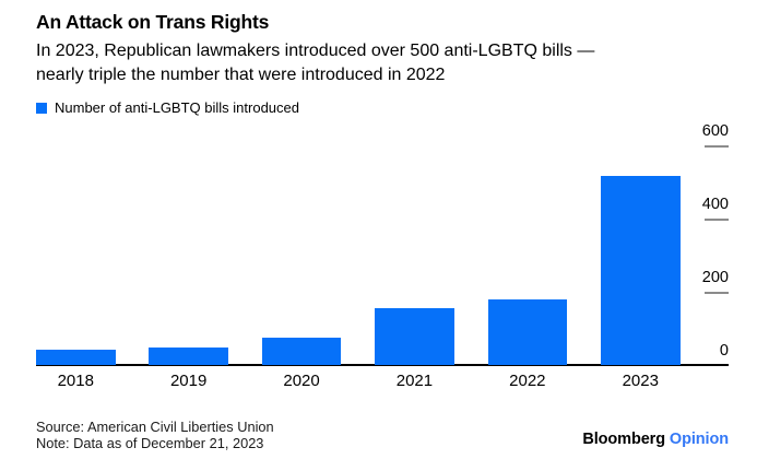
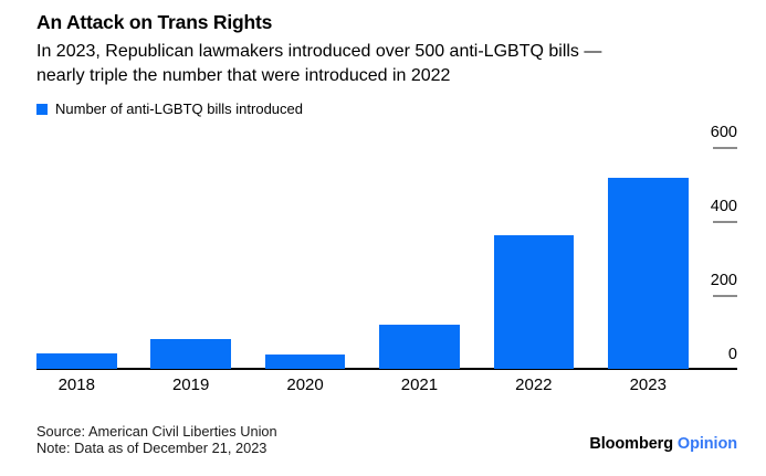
2019: 50 -> 80
2020: 80 -> 40
2021: 160 -> 120
2022: 180 -> 360
